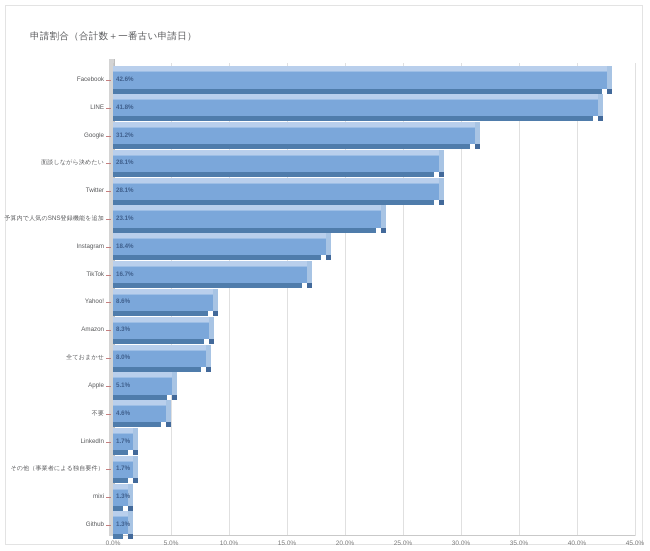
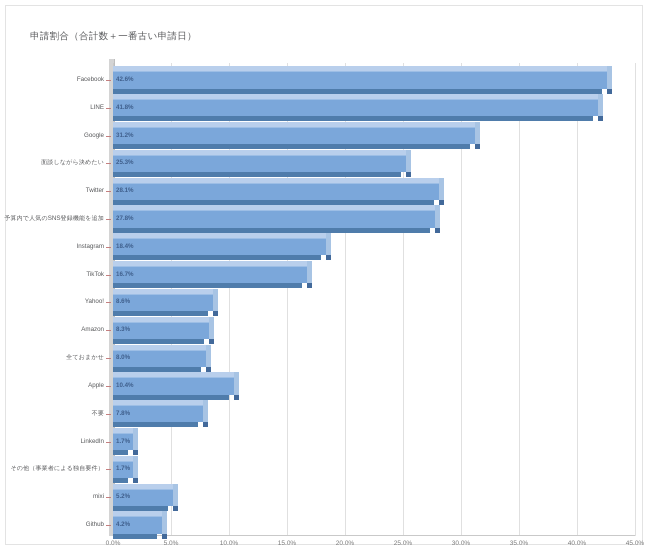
面談しながら決めたい: 28.1% -> 25.3%
予算内で人気のSNS登録機能を追加: 23.1% -> 27.8%
Apple: 5.1% -> 10.4%
不要: 4.6% -> 7.8%
mixi: 1.3% -> 5.2%
Github: 1.3% -> 4.2%
